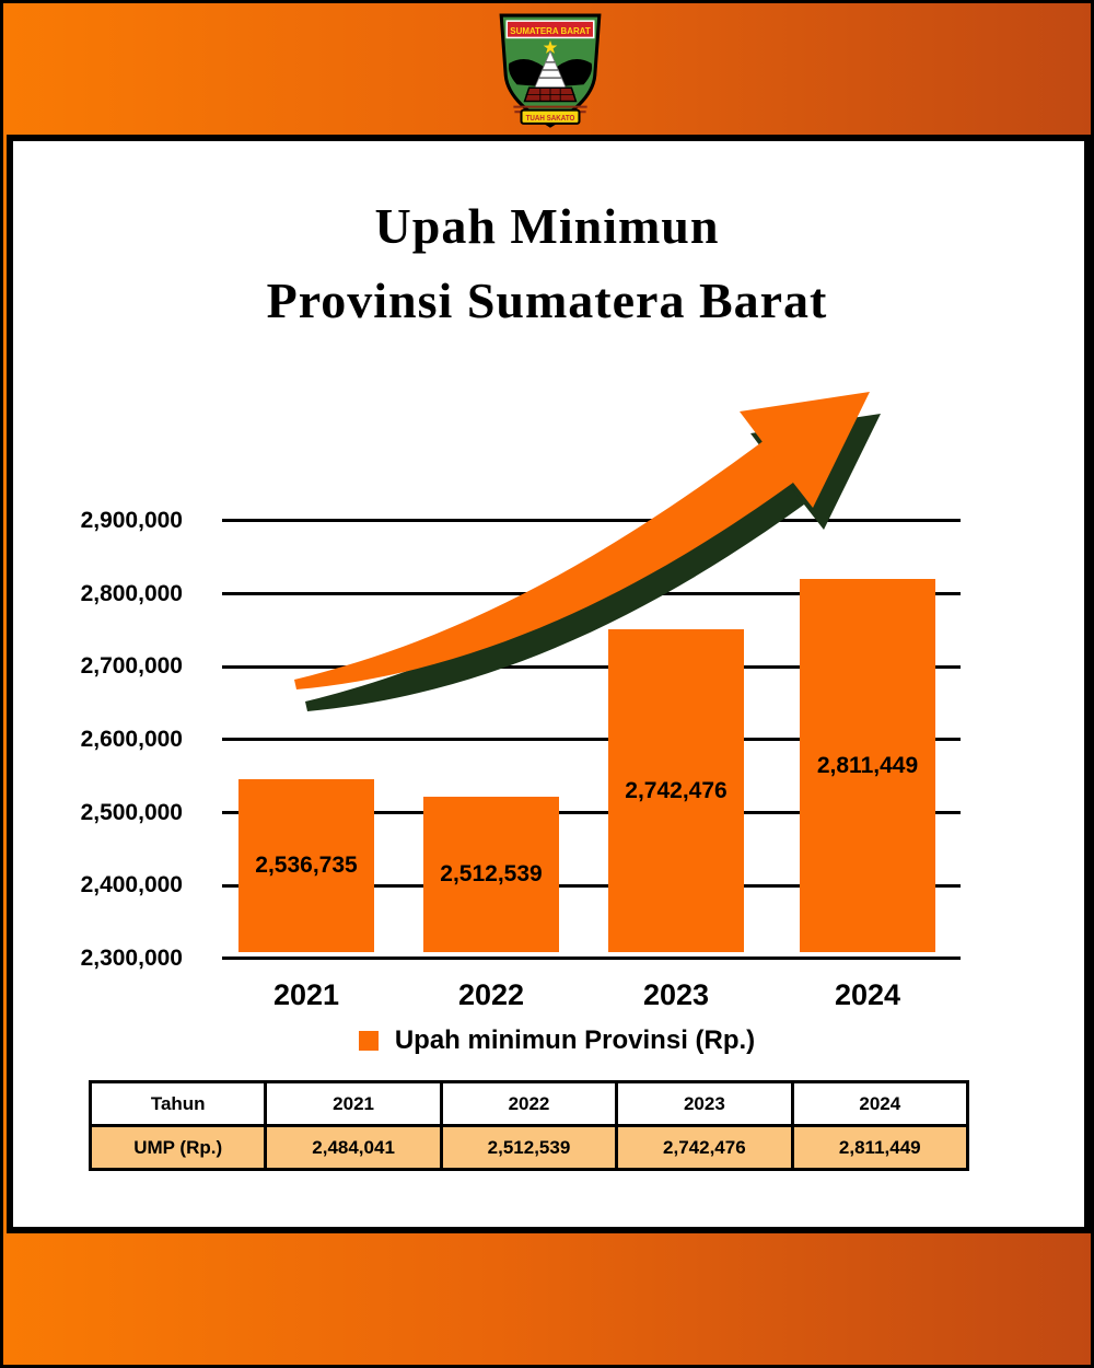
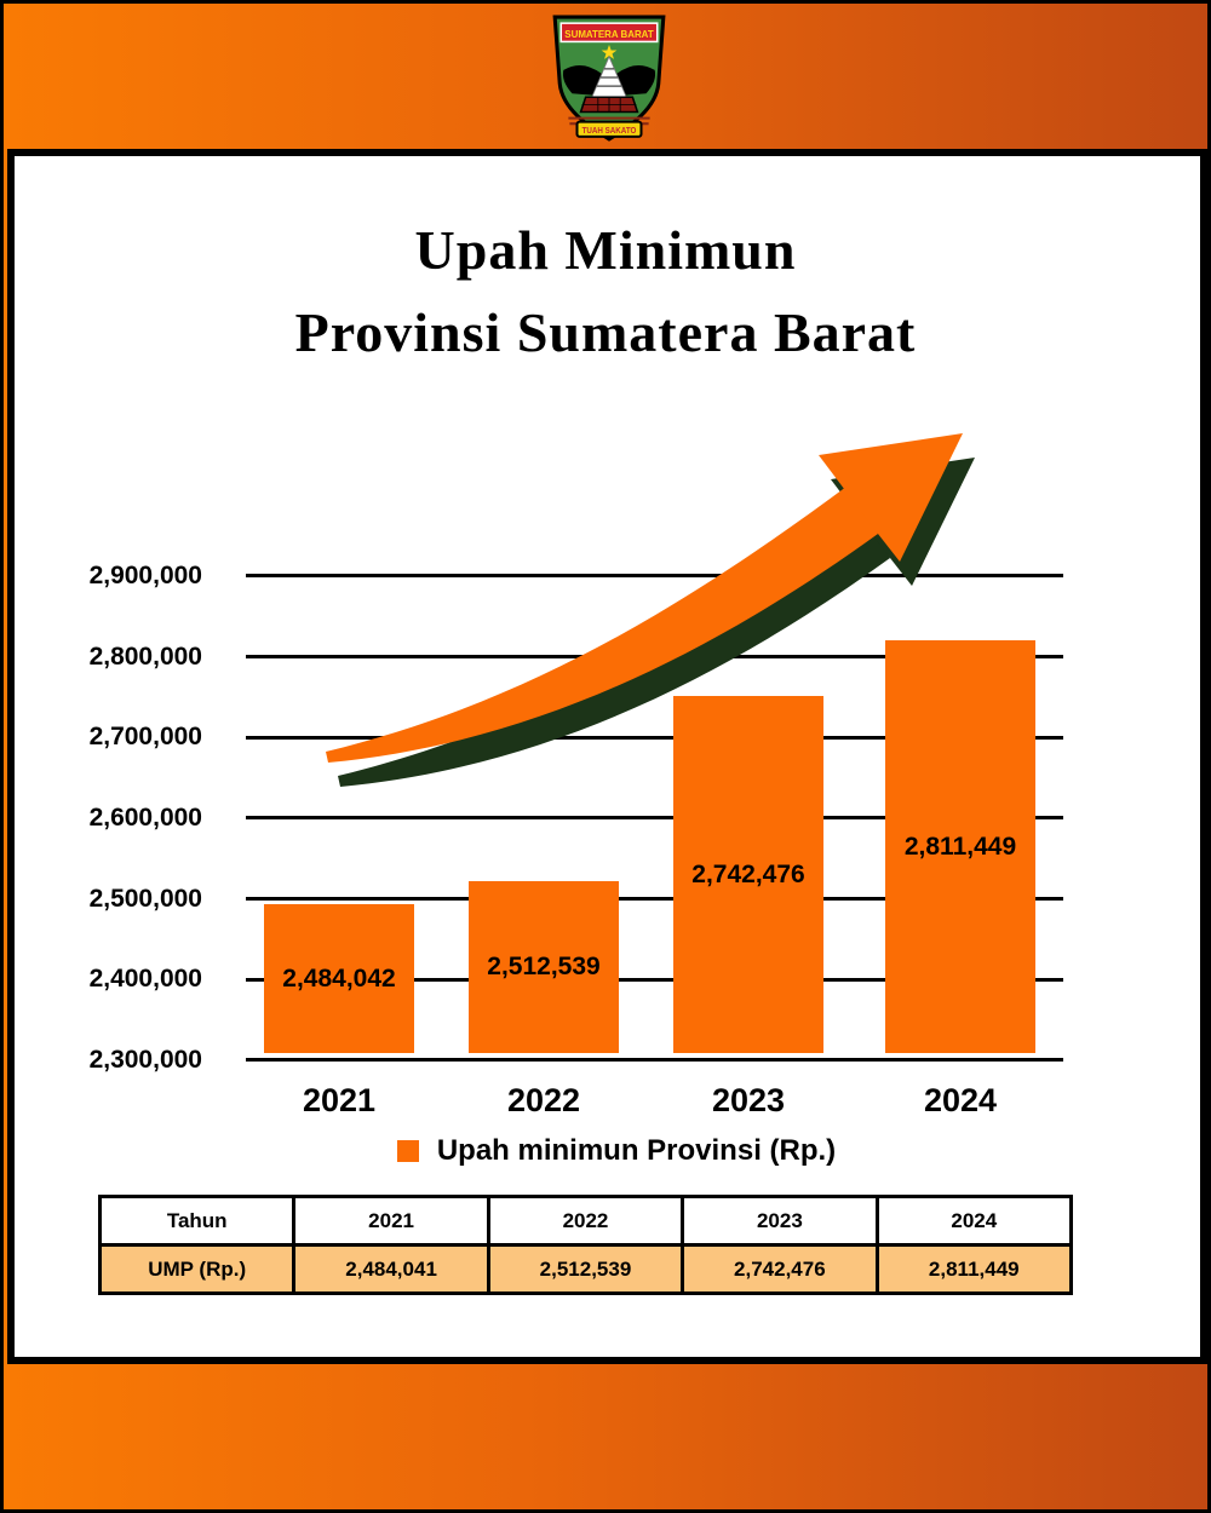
2021: 2,536,735 -> 2,484,042
